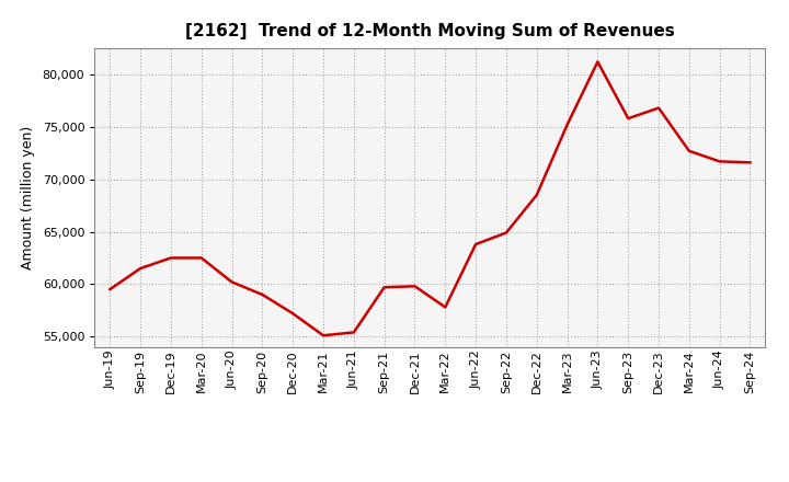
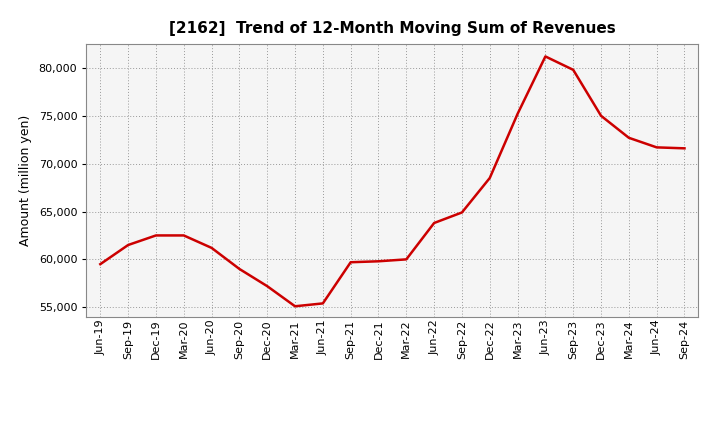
Jun-20: 60,200 -> 61,200
Mar-22: 57,800 -> 60,000
Sep-23: 75,800 -> 79,800
Dec-23: 76,800 -> 75,000
